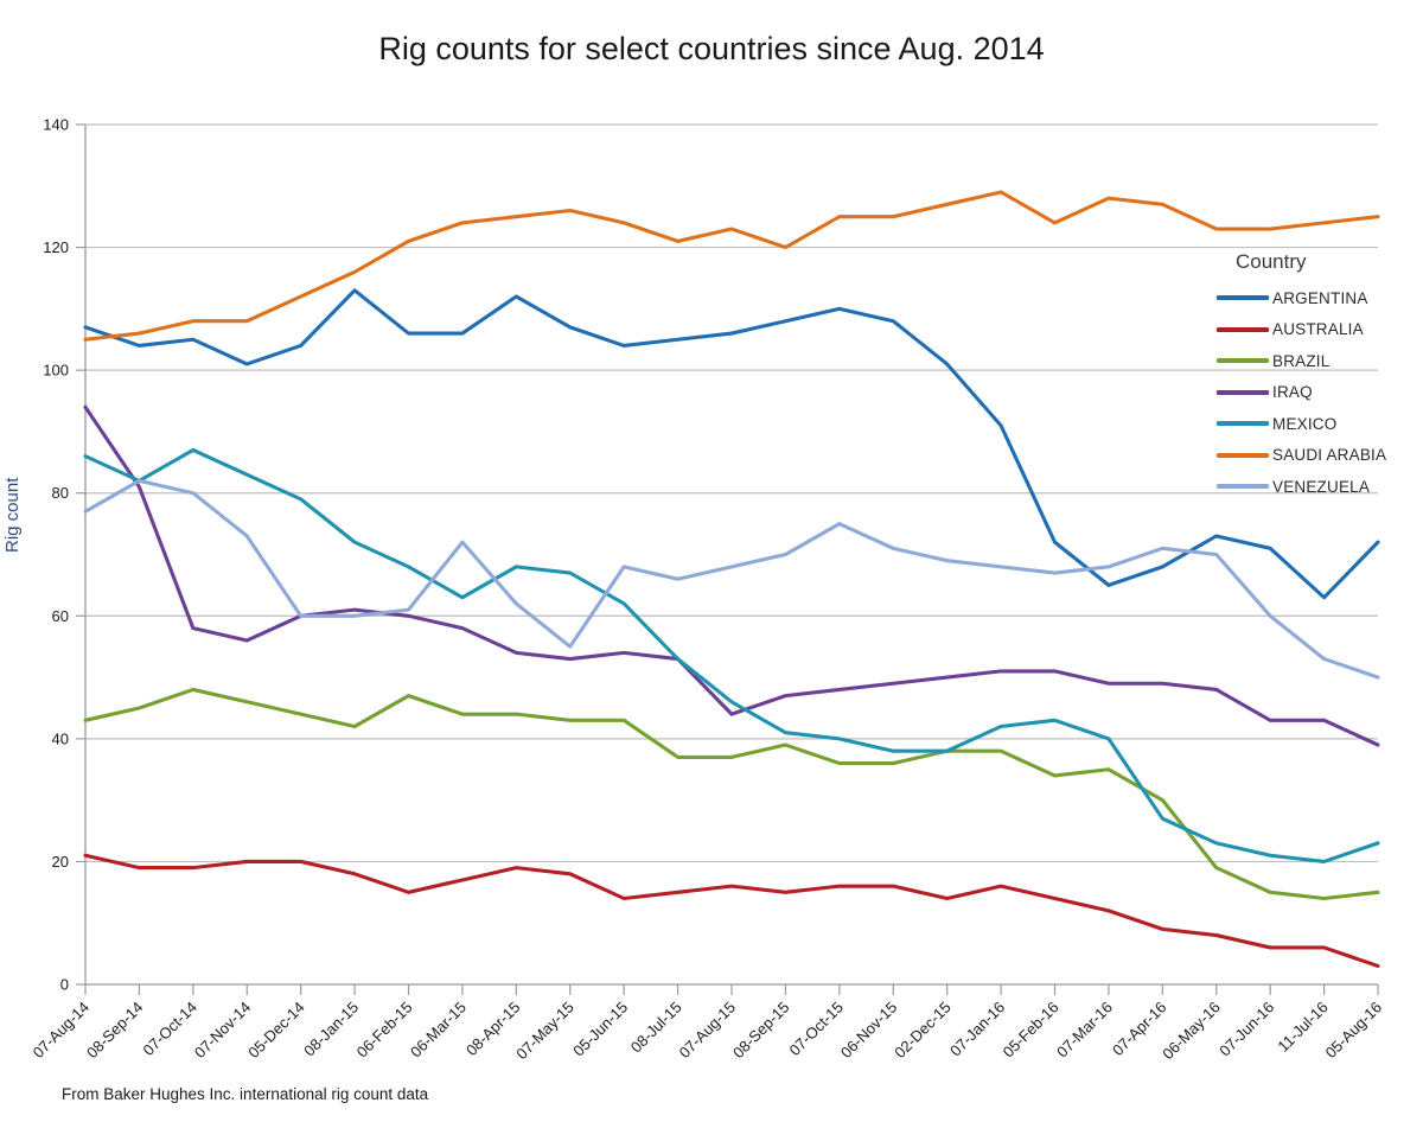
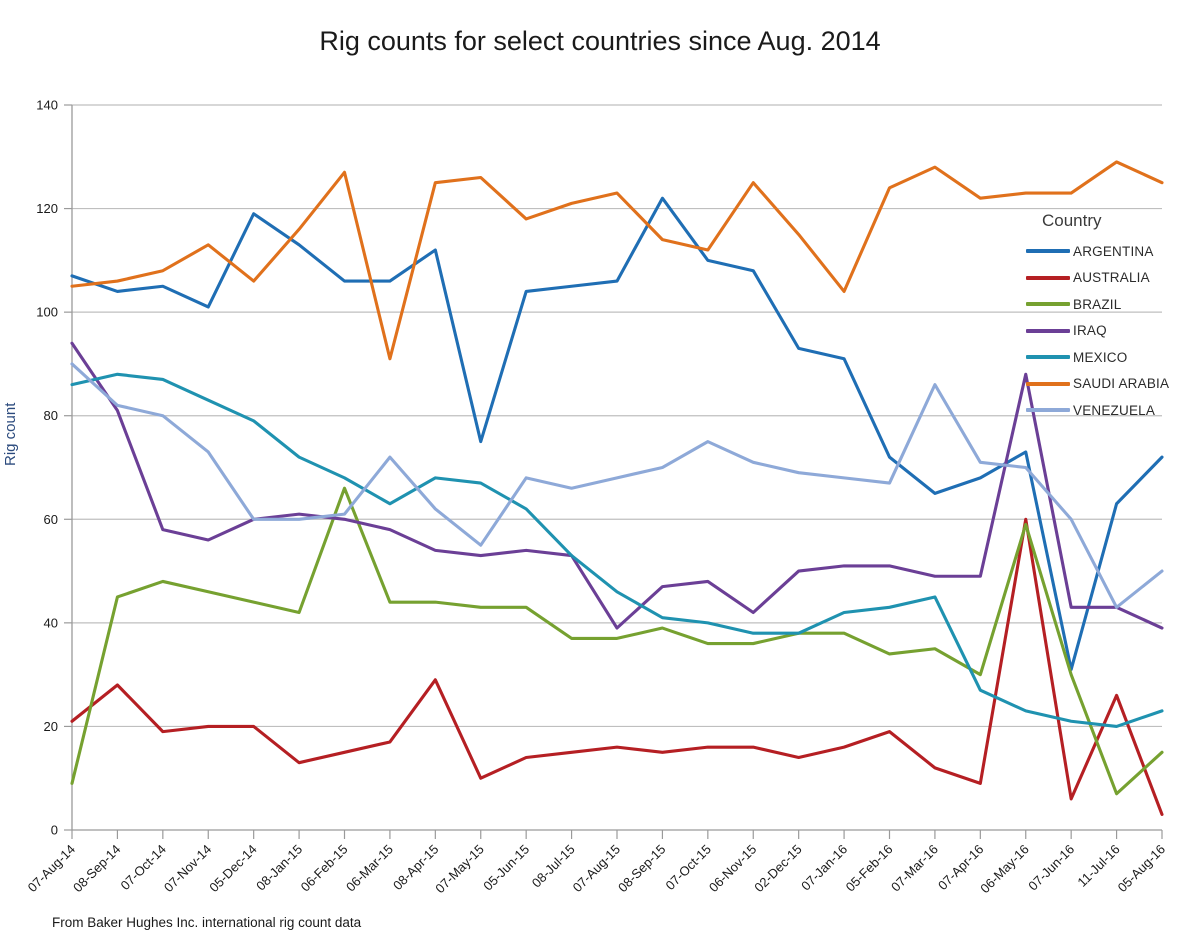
BRAZIL/07-Aug-14: 43 -> 9
VENEZUELA/07-Aug-14: 77 -> 90
AUSTRALIA/08-Sep-14: 19 -> 28
MEXICO/08-Sep-14: 82 -> 88
SAUDI ARABIA/07-Nov-14: 108 -> 113
ARGENTINA/05-Dec-14: 104 -> 119
SAUDI ARABIA/05-Dec-14: 112 -> 106
AUSTRALIA/08-Jan-15: 18 -> 13
BRAZIL/06-Feb-15: 47 -> 66
SAUDI ARABIA/06-Feb-15: 121 -> 127
SAUDI ARABIA/06-Mar-15: 124 -> 91
AUSTRALIA/08-Apr-15: 19 -> 29
ARGENTINA/07-May-15: 107 -> 75
AUSTRALIA/07-May-15: 18 -> 10
SAUDI ARABIA/05-Jun-15: 124 -> 118
IRAQ/07-Aug-15: 44 -> 39
ARGENTINA/08-Sep-15: 108 -> 122
SAUDI ARABIA/08-Sep-15: 120 -> 114
SAUDI ARABIA/07-Oct-15: 125 -> 112
IRAQ/06-Nov-15: 49 -> 42
ARGENTINA/02-Dec-15: 101 -> 93
SAUDI ARABIA/02-Dec-15: 127 -> 115
SAUDI ARABIA/07-Jan-16: 129 -> 104
AUSTRALIA/05-Feb-16: 14 -> 19
MEXICO/07-Mar-16: 40 -> 45
VENEZUELA/07-Mar-16: 68 -> 86
SAUDI ARABIA/07-Apr-16: 127 -> 122
AUSTRALIA/06-May-16: 8 -> 60
BRAZIL/06-May-16: 19 -> 59
IRAQ/06-May-16: 48 -> 88
ARGENTINA/07-Jun-16: 71 -> 31
BRAZIL/07-Jun-16: 15 -> 30
AUSTRALIA/11-Jul-16: 6 -> 26
BRAZIL/11-Jul-16: 14 -> 7
SAUDI ARABIA/11-Jul-16: 124 -> 129
VENEZUELA/11-Jul-16: 53 -> 43
